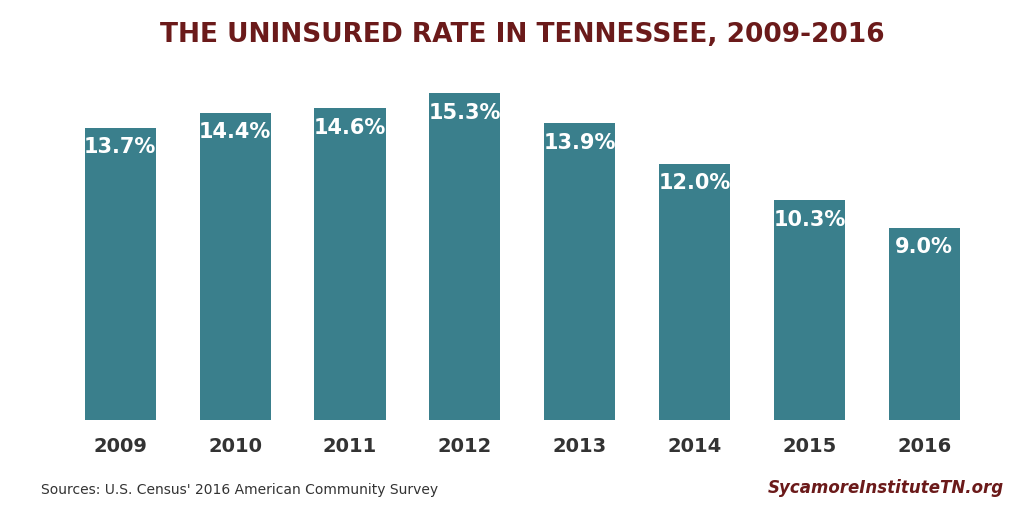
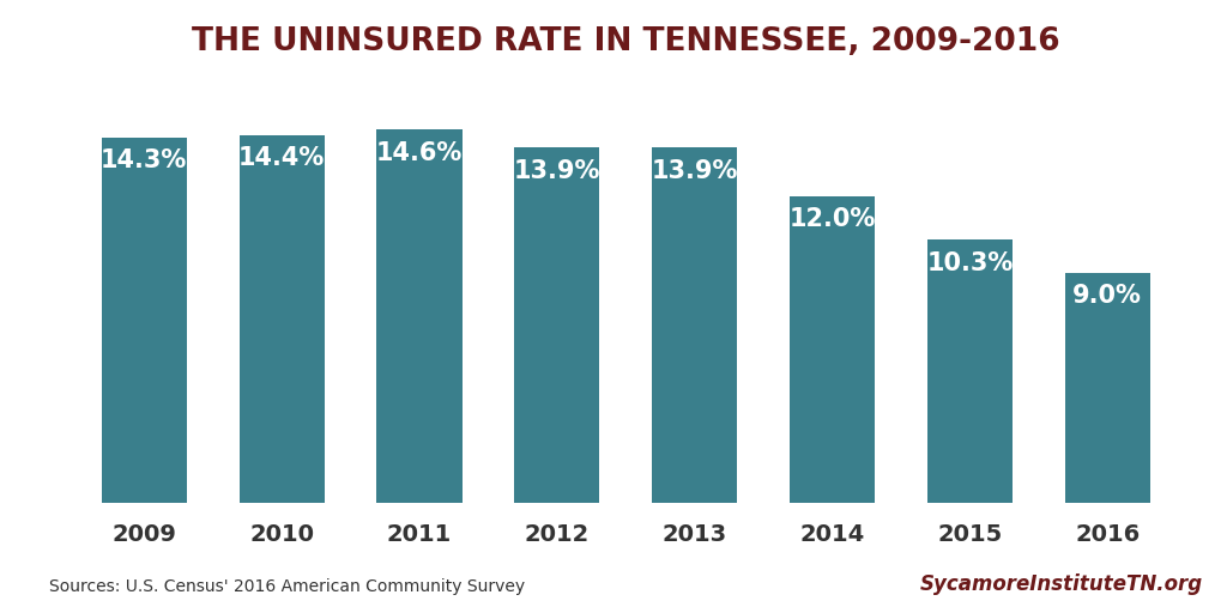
2009: 13.7% -> 14.3%
2012: 15.3% -> 13.9%
